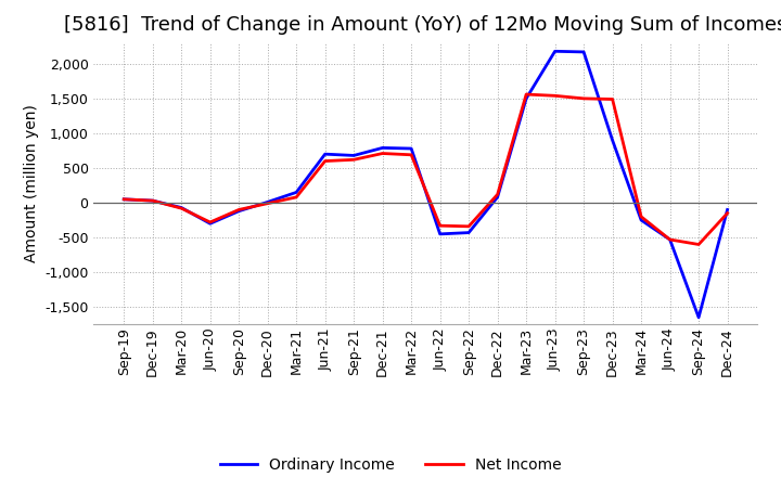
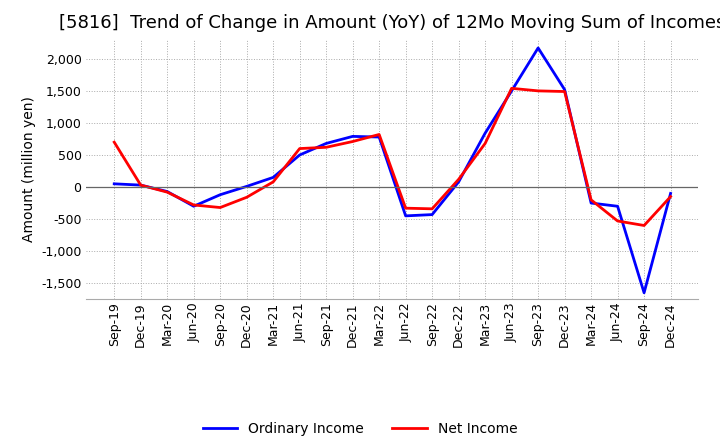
Net Income/Sep-19: 50 -> 700
Net Income/Sep-20: -100 -> -320
Net Income/Dec-20: -10 -> -160
Ordinary Income/Jun-21: 700 -> 500
Net Income/Mar-22: 690 -> 820
Ordinary Income/Mar-23: 1,500 -> 840
Net Income/Mar-23: 1,560 -> 680
Ordinary Income/Jun-23: 2,180 -> 1,500
Ordinary Income/Dec-23: 900 -> 1,520
Ordinary Income/Jun-24: -530 -> -300
